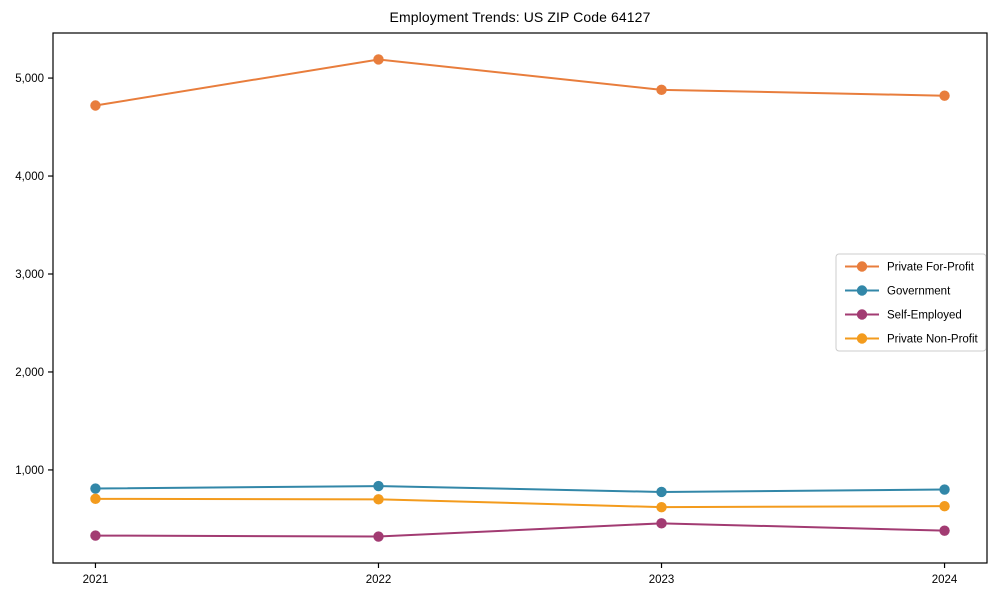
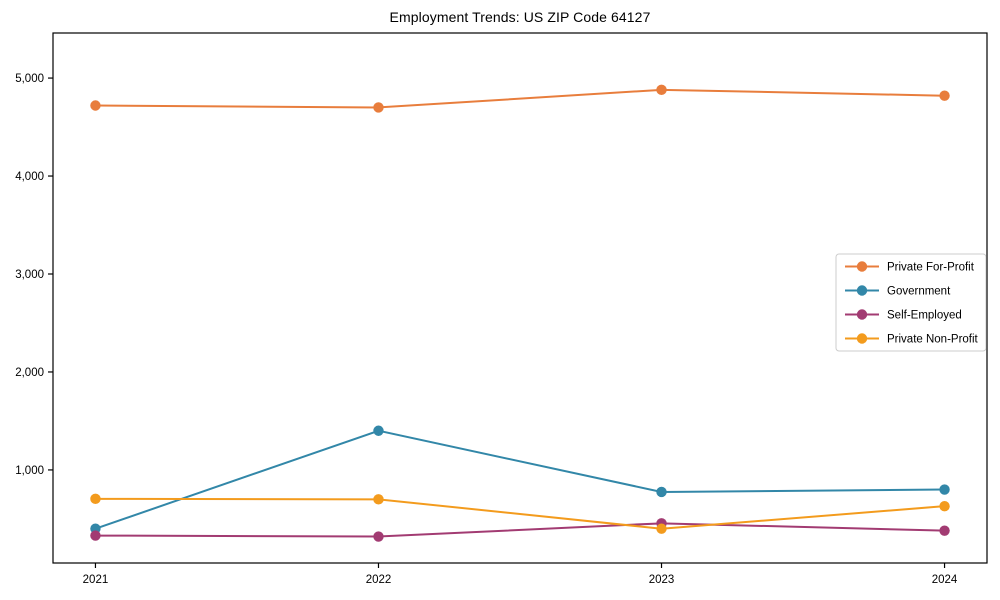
Government/2021: 800 -> 400
Private For-Profit/2022: 5200 -> 4700
Government/2022: 800 -> 1400
Private Non-Profit/2023: 600 -> 400
